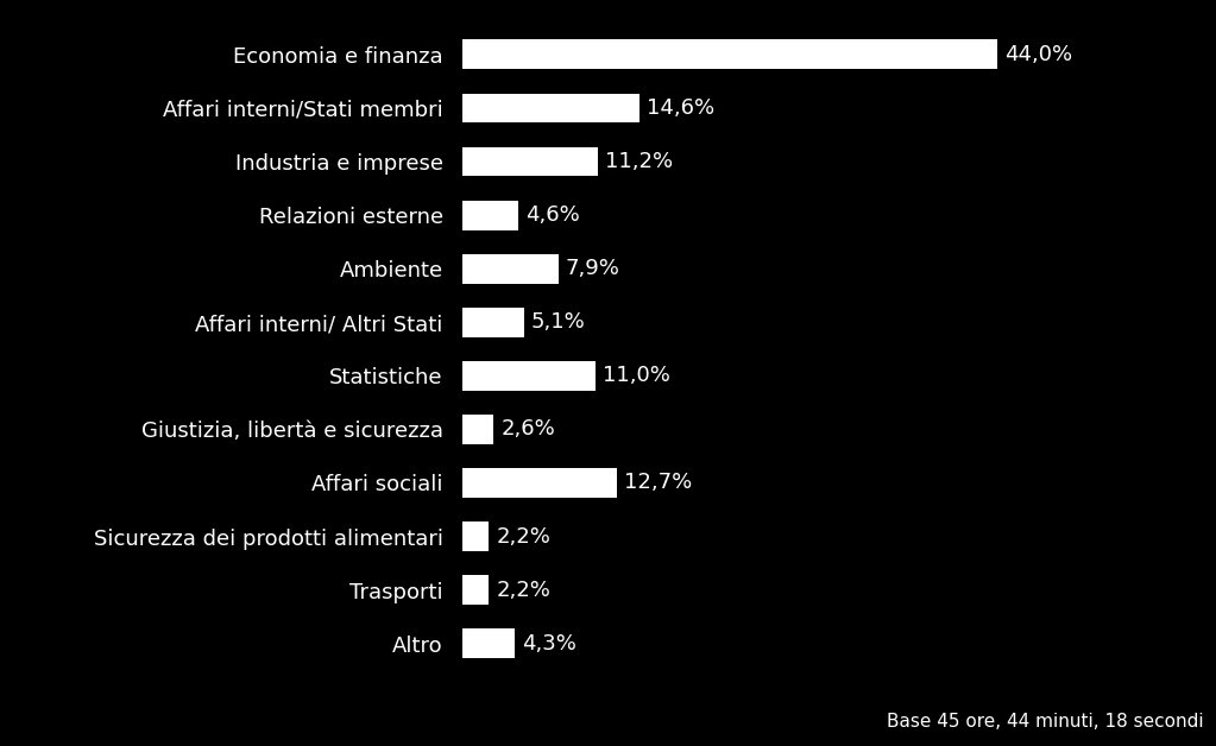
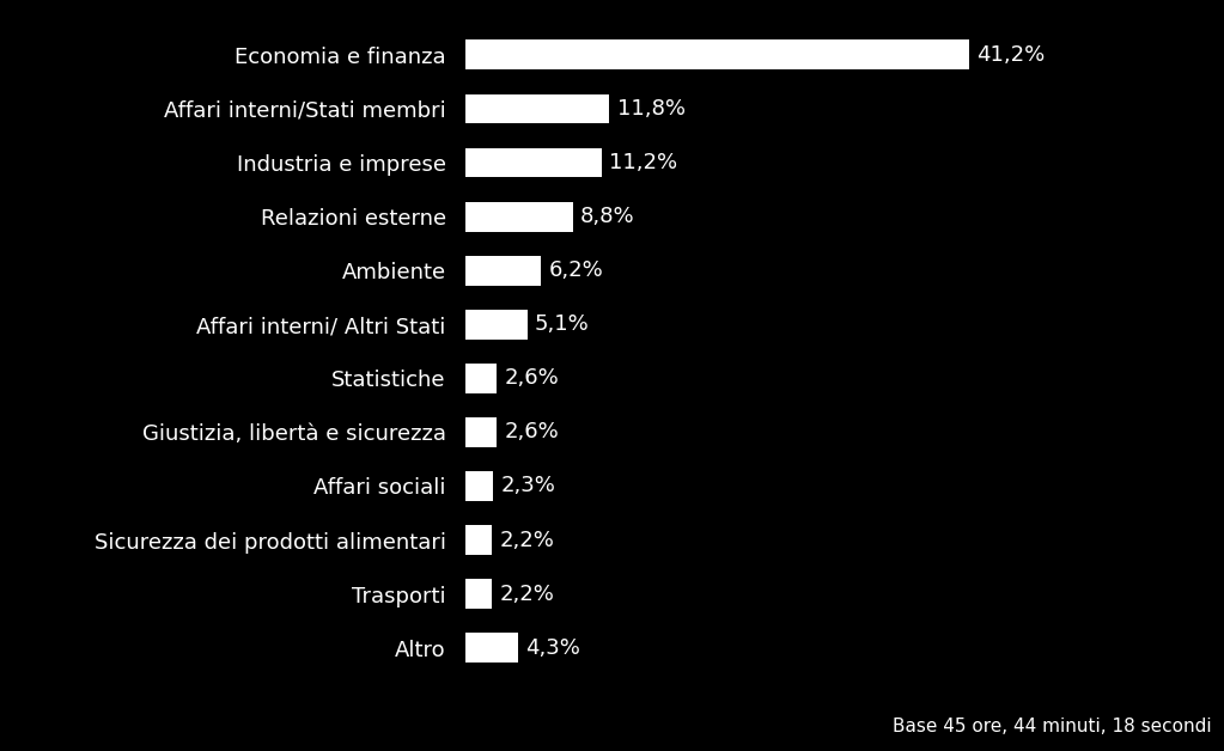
Economia e finanza: 44,0% -> 41,2%
Affari interni/Stati membri: 14,6% -> 11,8%
Relazioni esterne: 4,6% -> 8,8%
Ambiente: 7,9% -> 6,2%
Statistiche: 11,0% -> 2,6%
Affari sociali: 12,7% -> 2,3%
